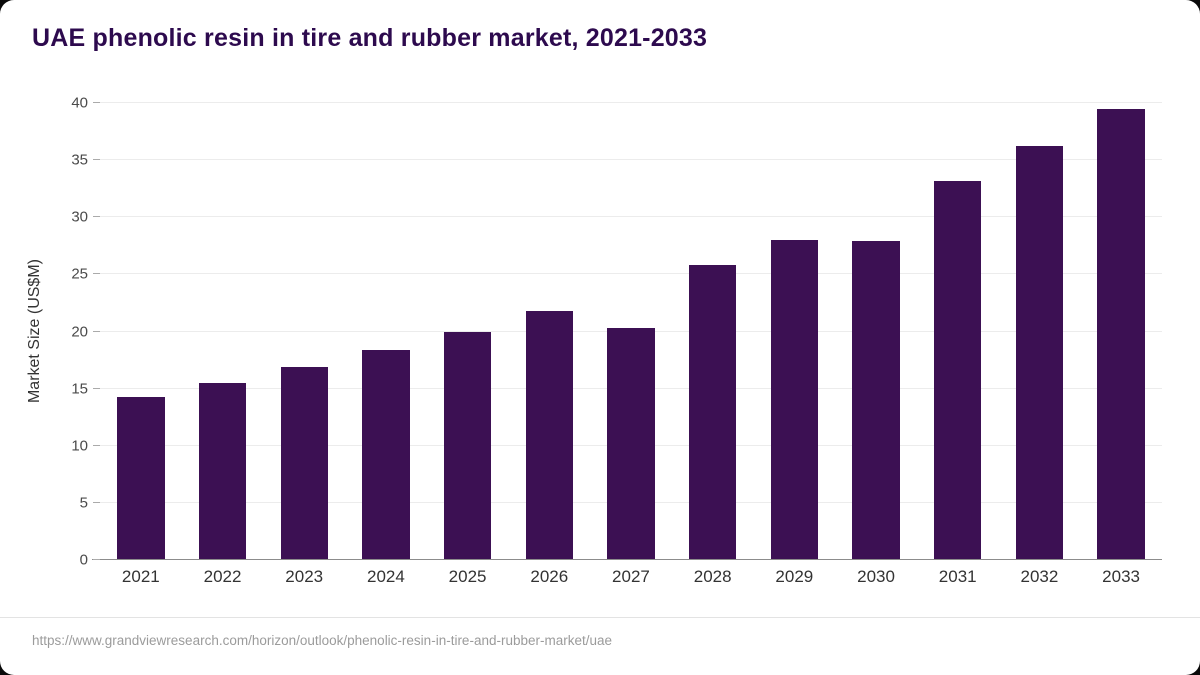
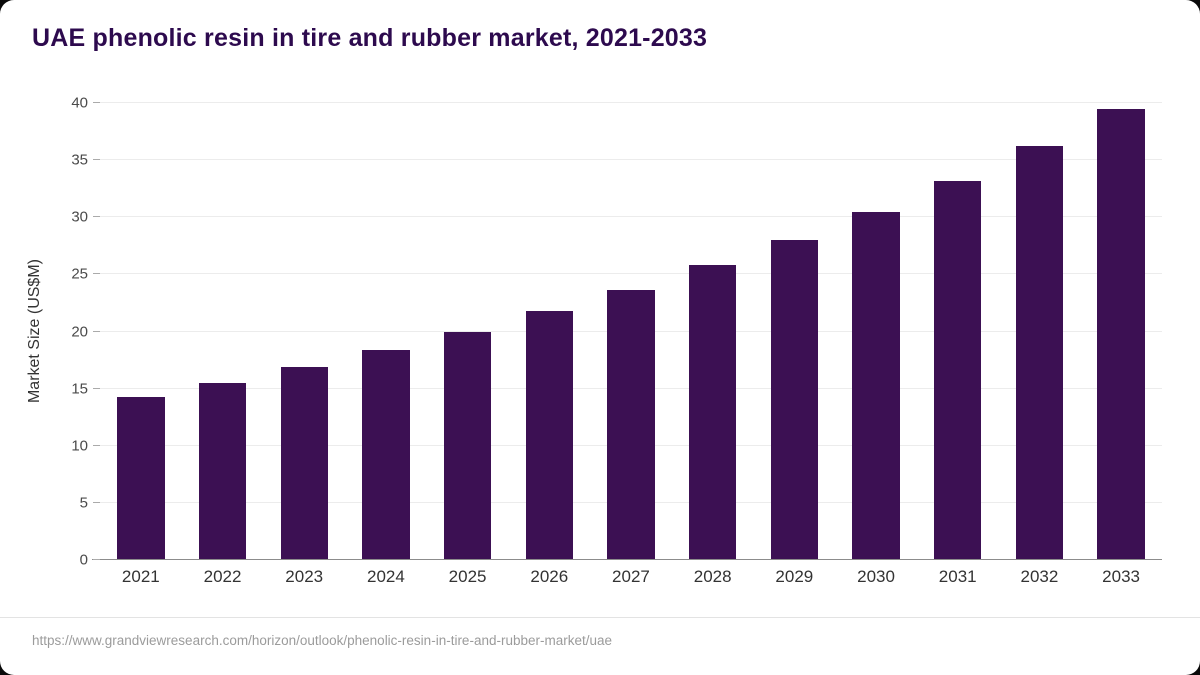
2027: 20.3 -> 23.6
2030: 27.9 -> 30.5
